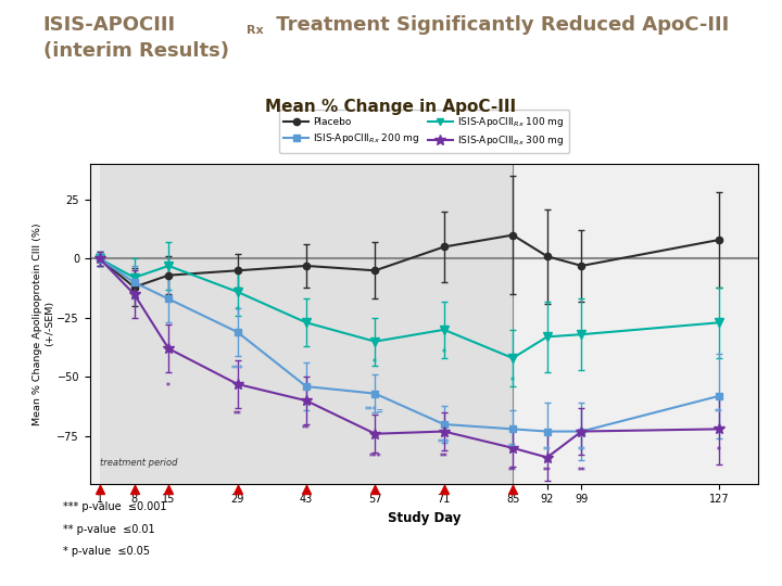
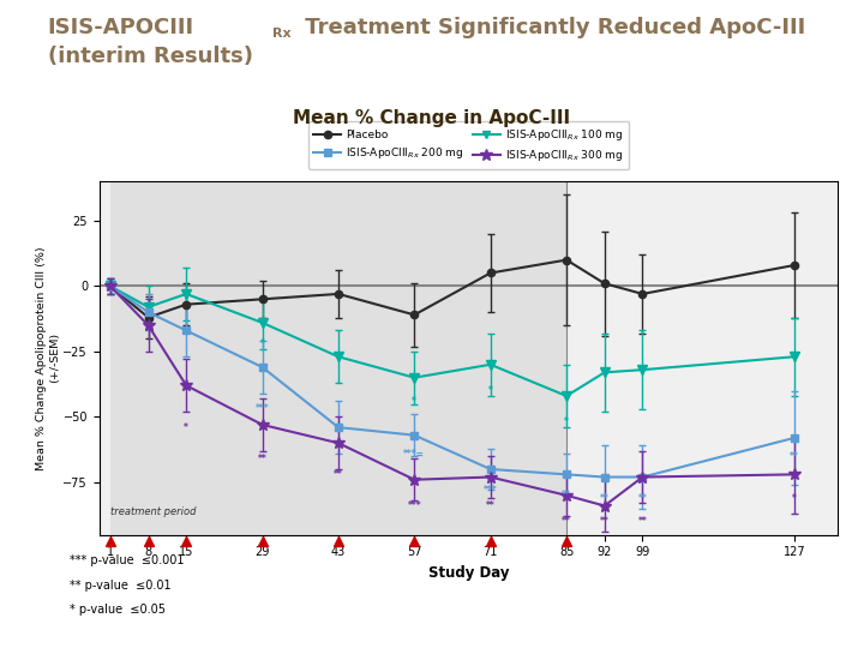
Placebo/57: -5 -> -11
